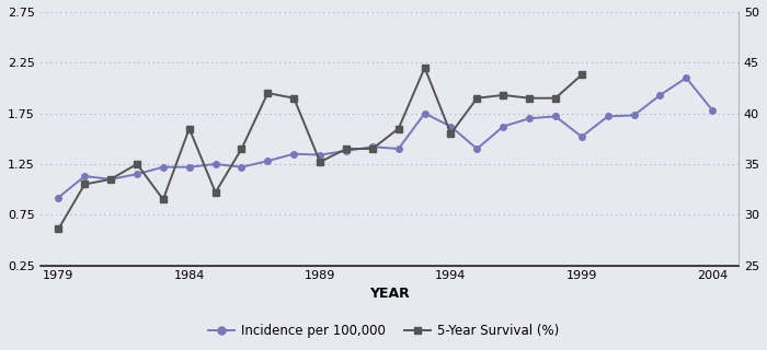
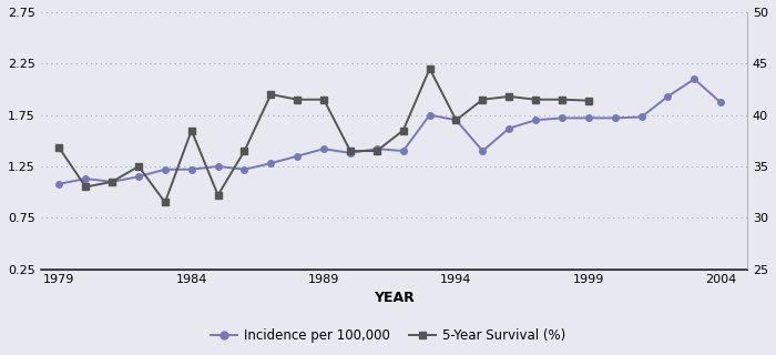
Incidence per 100,000/1979: 0.92 -> 1.08
5-Year Survival (%)/1979: 28.6 -> 36.8
Incidence per 100,000/1989: 1.34 -> 1.42
5-Year Survival (%)/1989: 35.2 -> 41.5
Incidence per 100,000/1994: 1.62 -> 1.70
5-Year Survival (%)/1994: 38.0 -> 39.5
Incidence per 100,000/1999: 1.52 -> 1.72
5-Year Survival (%)/1999: 43.8 -> 41.4
Incidence per 100,000/2004: 1.78 -> 1.87
